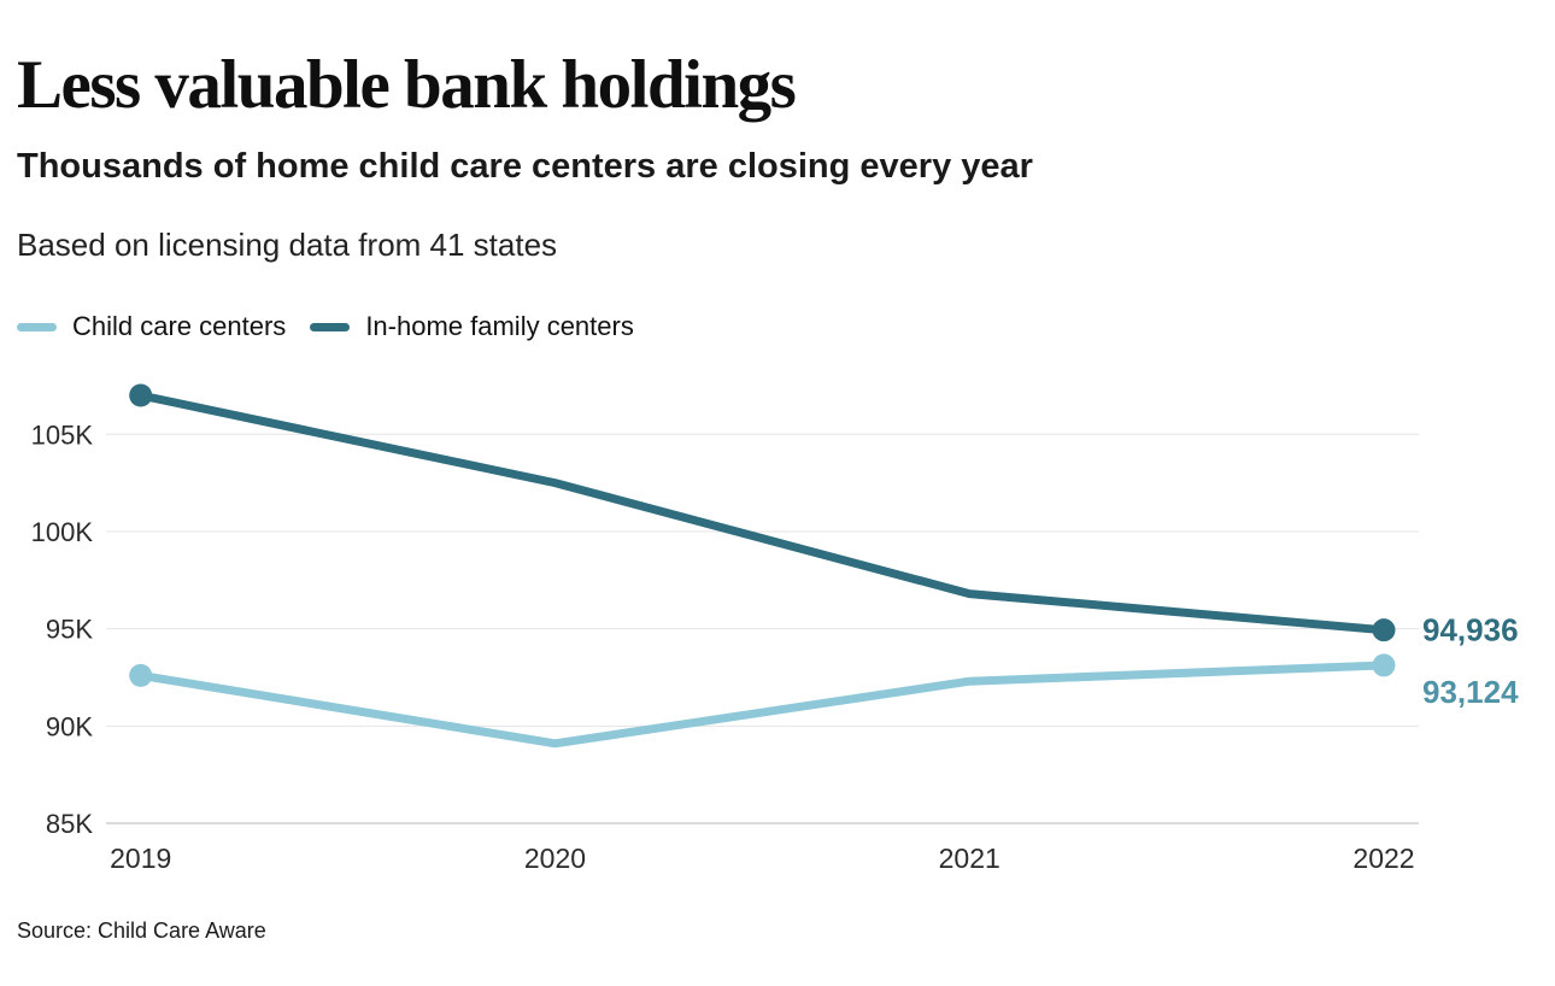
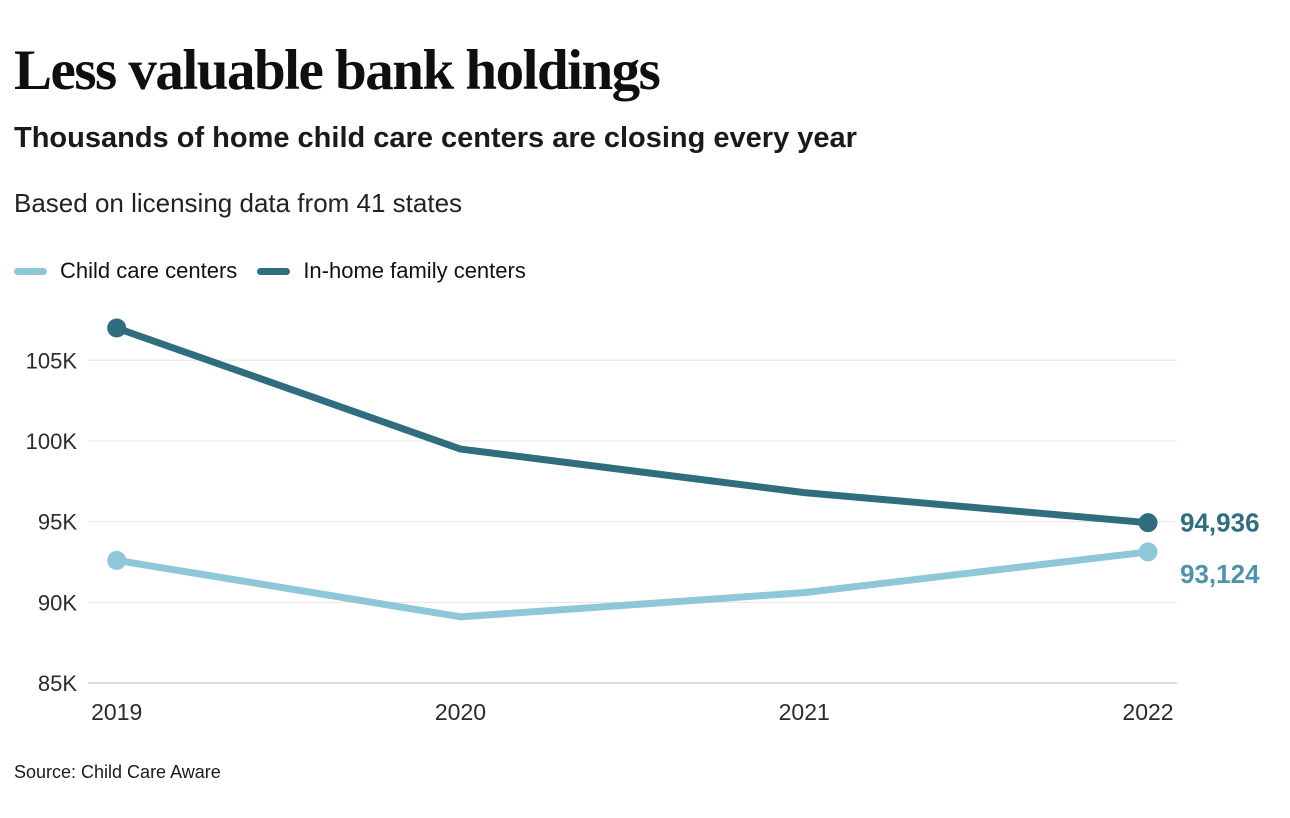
In-home family centers/2020: 102.5K -> 99.5K
Child care centers/2021: 92.3K -> 90.6K
